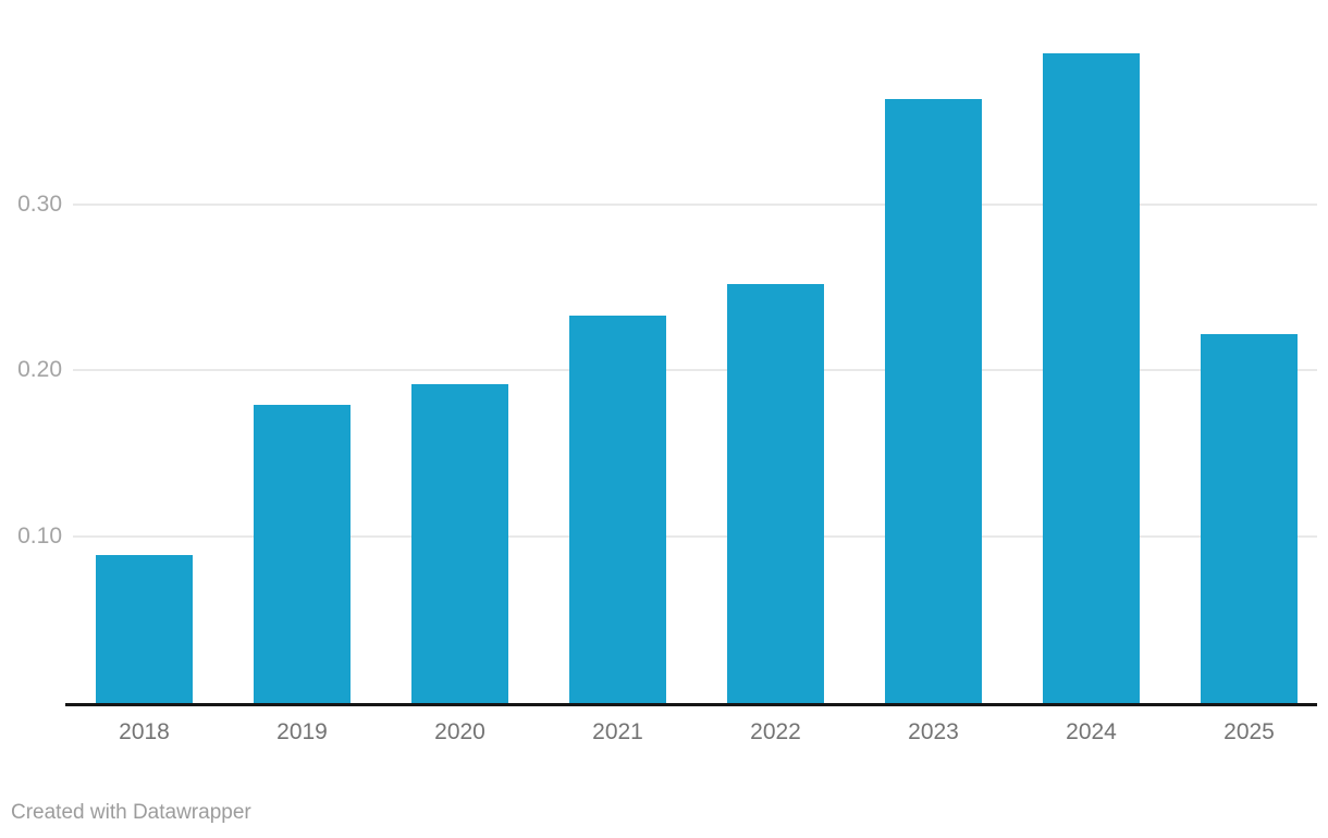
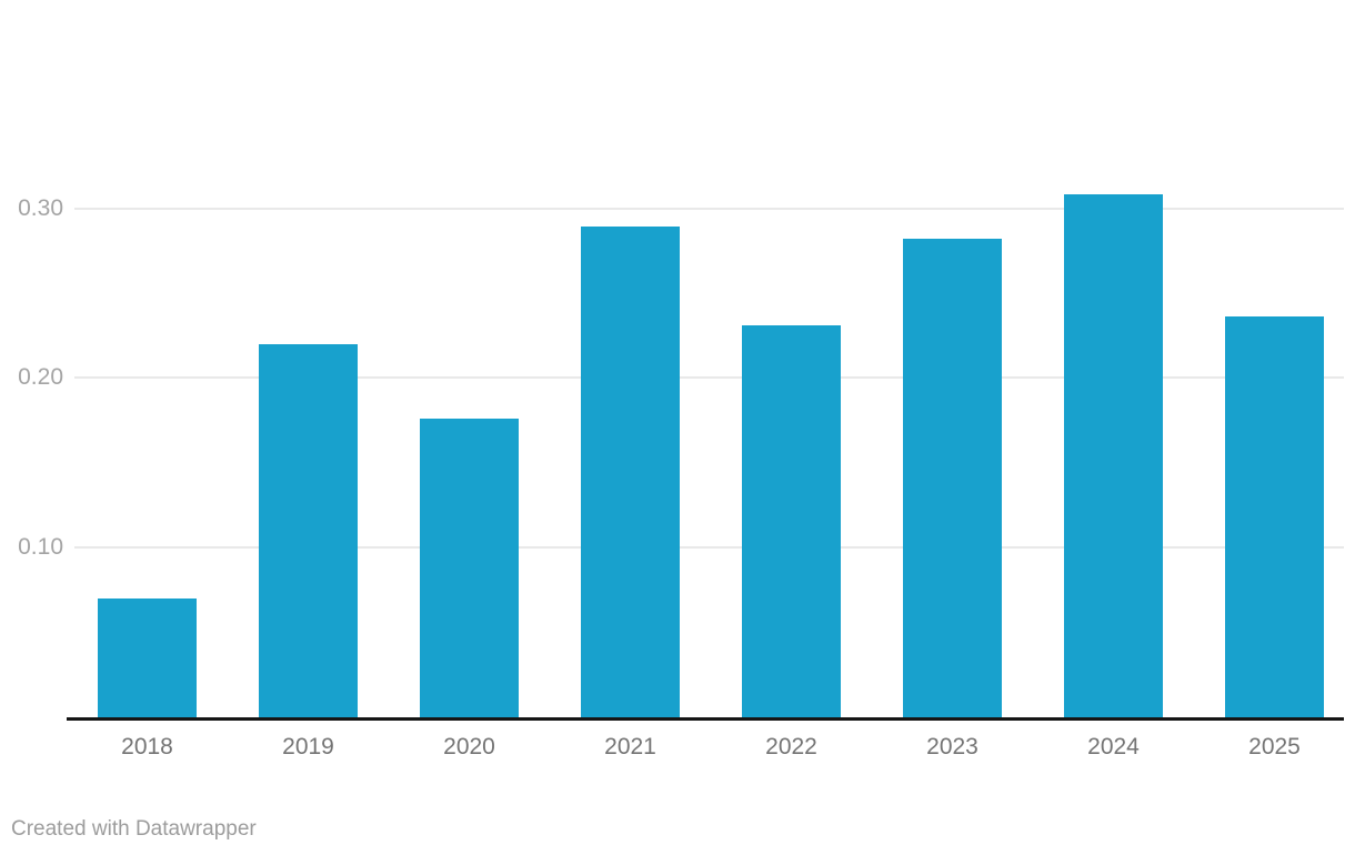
2018: 0.089 -> 0.070
2019: 0.179 -> 0.220
2020: 0.192 -> 0.176
2021: 0.233 -> 0.289
2022: 0.252 -> 0.231
2023: 0.363 -> 0.282
2024: 0.391 -> 0.308
2025: 0.222 -> 0.236
